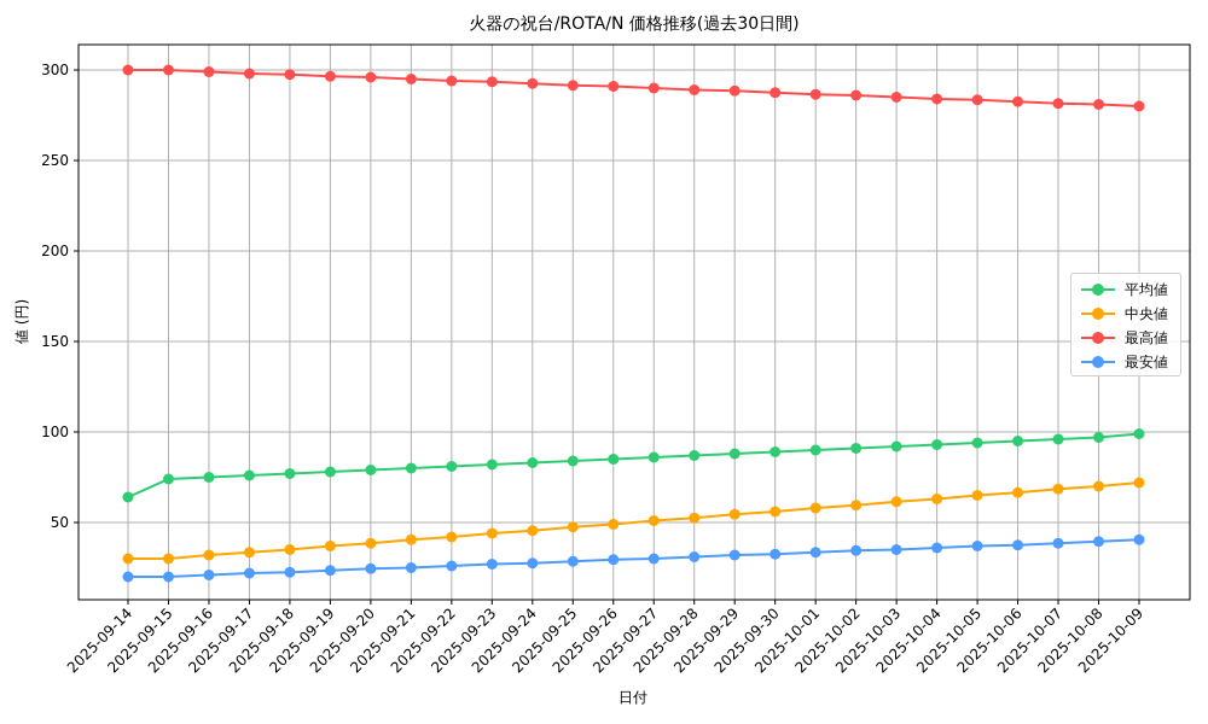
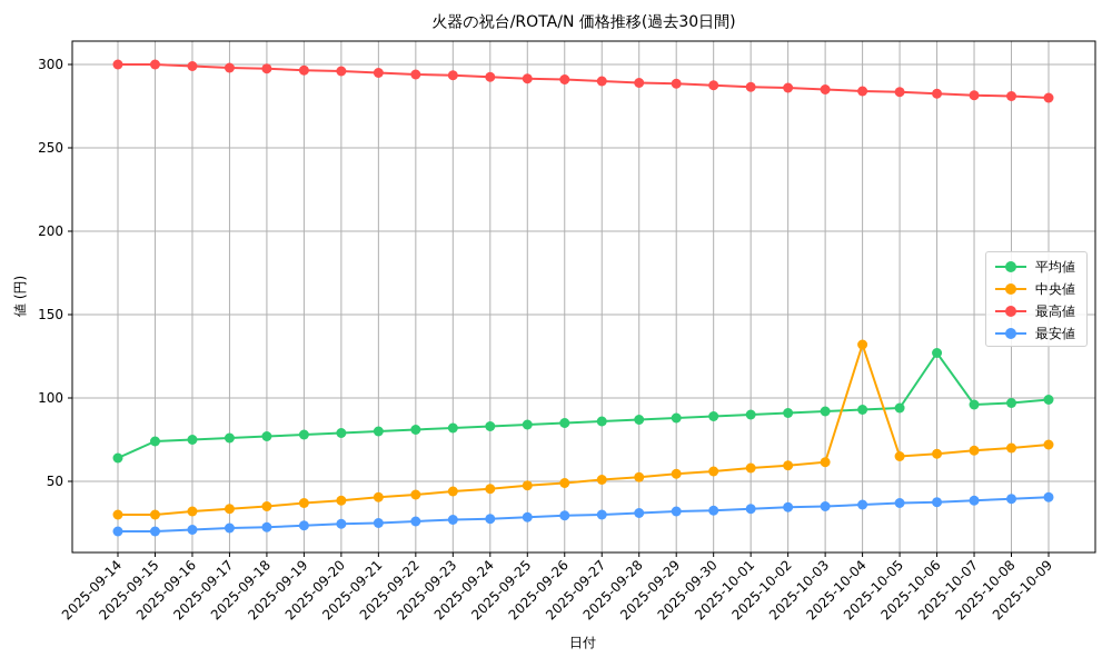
中央値/2025-10-04: 63 -> 132
平均値/2025-10-06: 95 -> 127
